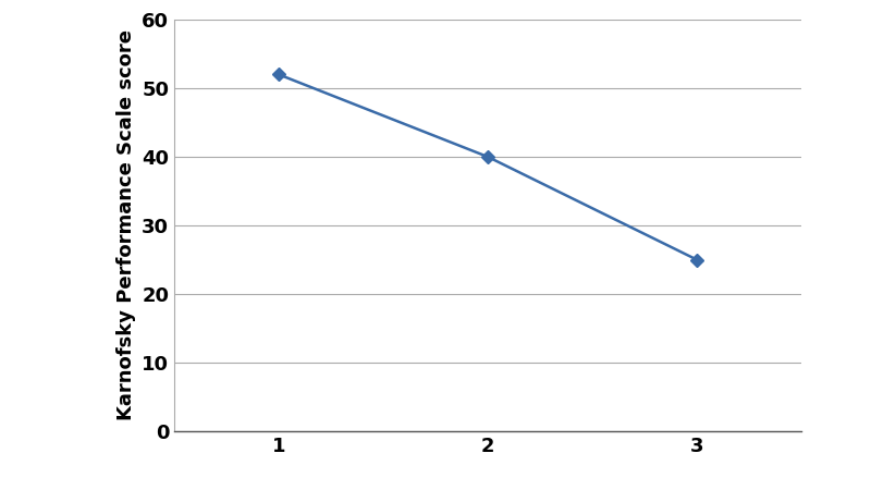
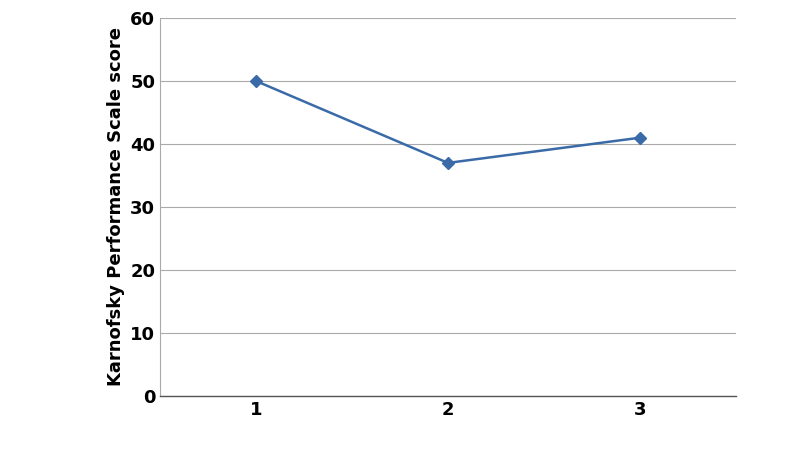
1: 52 -> 50
2: 40 -> 37
3: 25 -> 41
